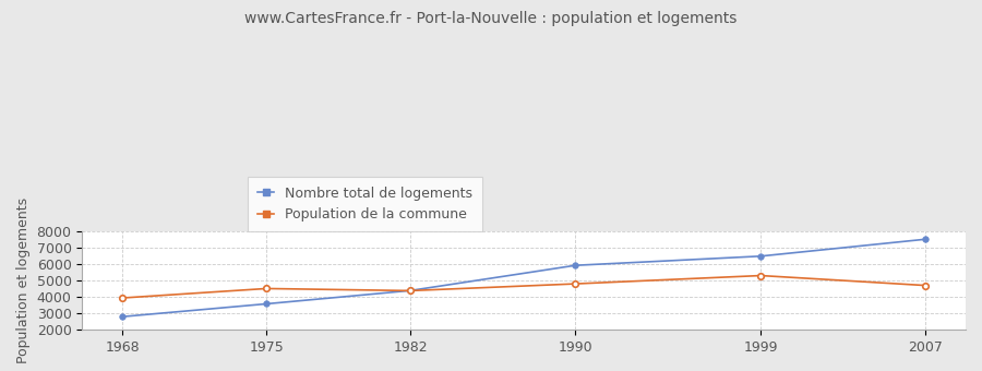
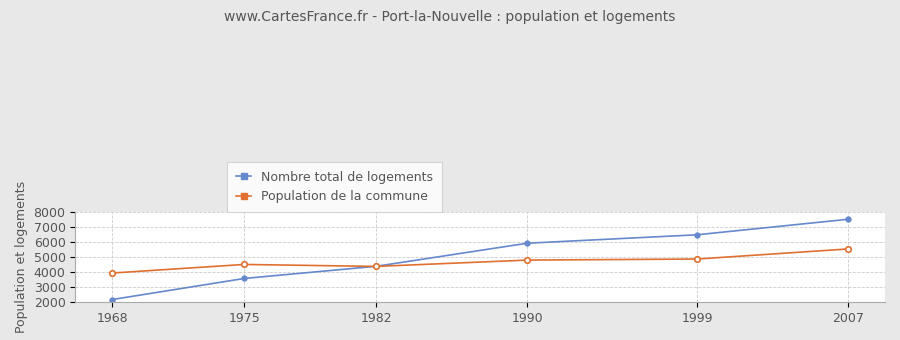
Nombre total de logements/1968: 2800 -> 2200
Population de la commune/1999: 5300 -> 4900
Population de la commune/2007: 4700 -> 5500
